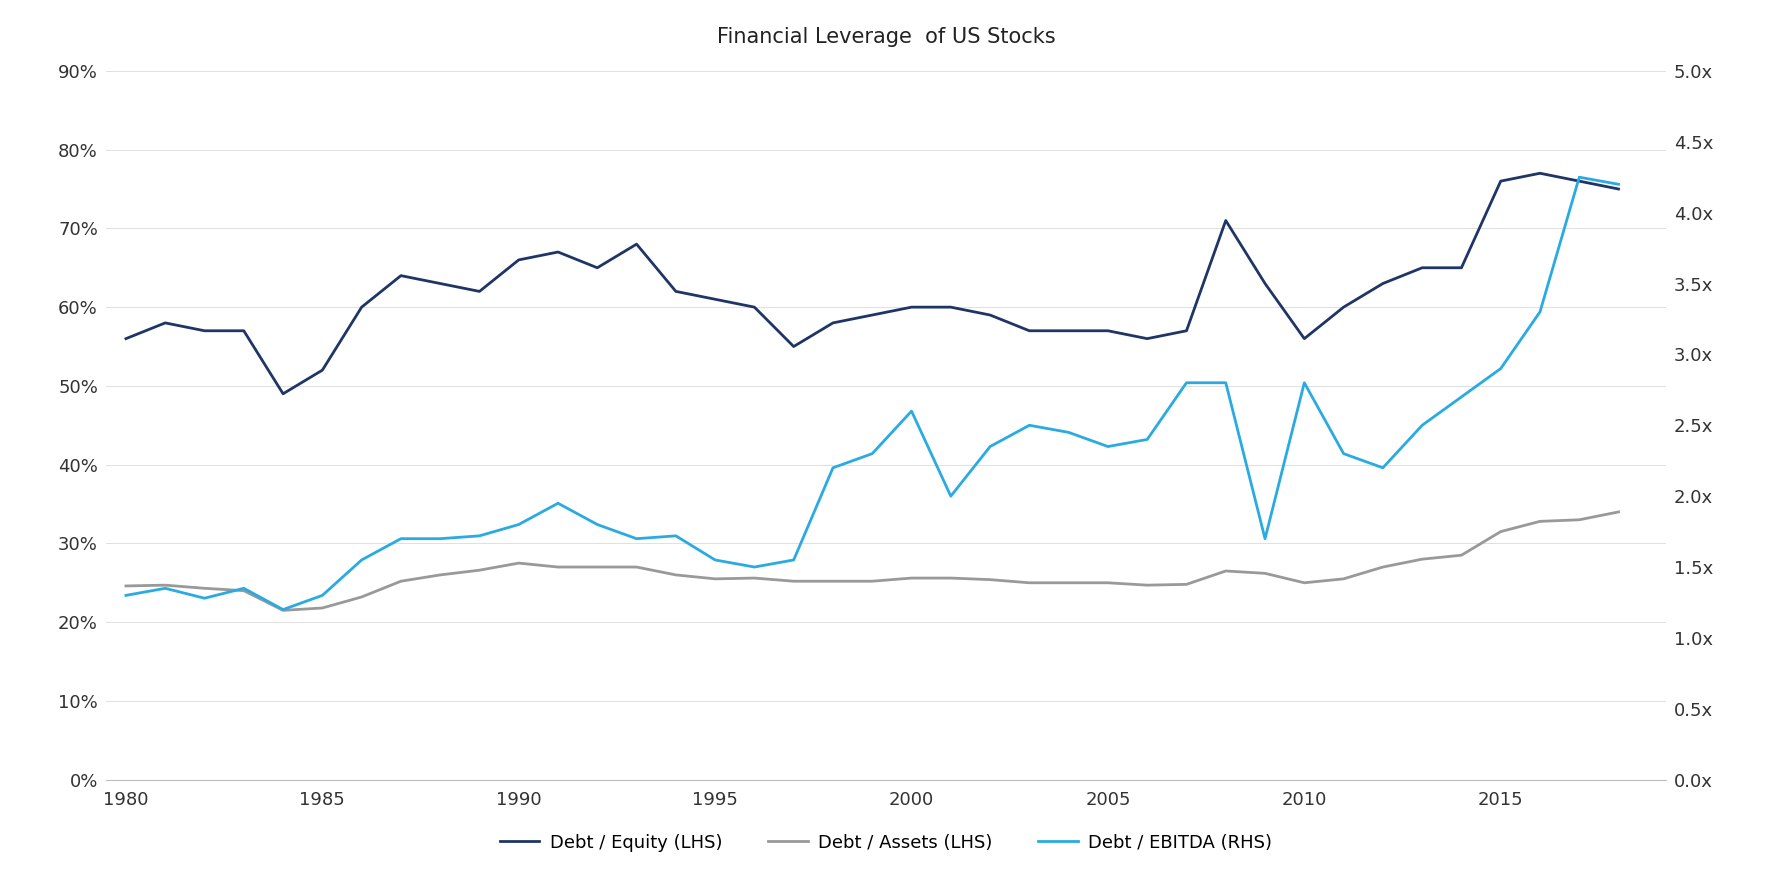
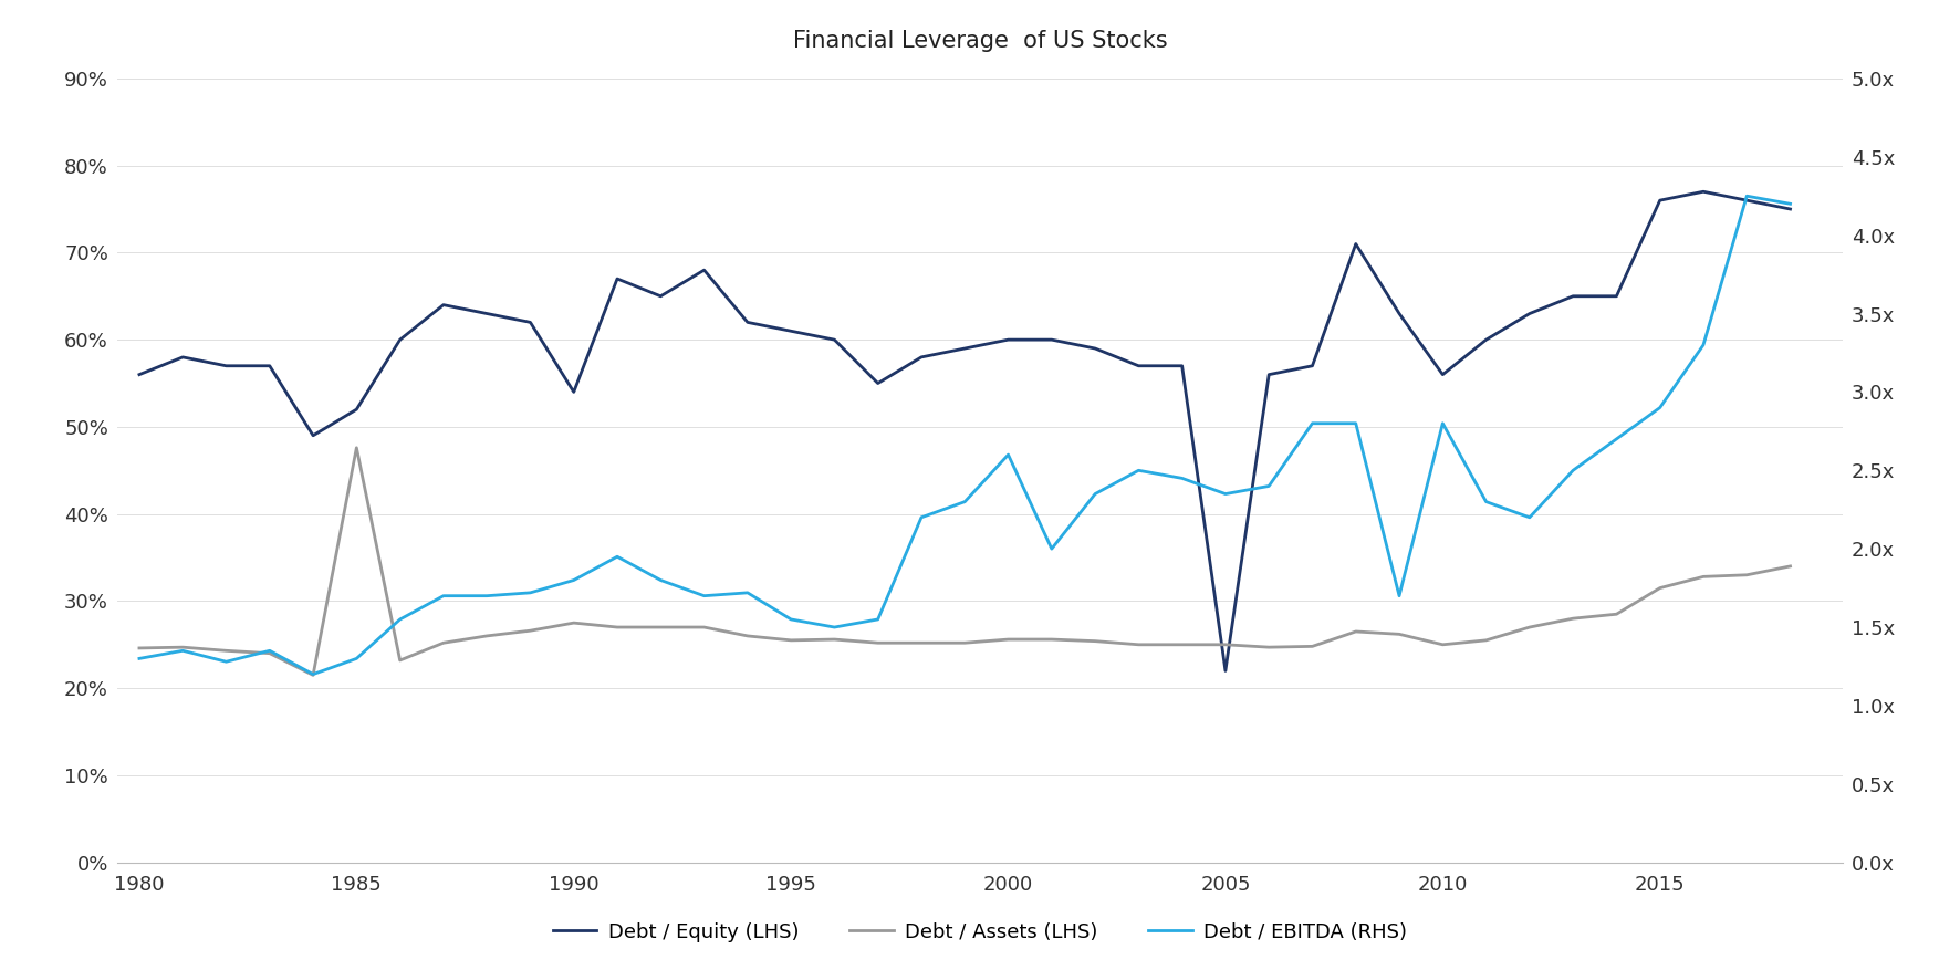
Debt / Assets (LHS)/1985: 21.8% -> 47.6%
Debt / Equity (LHS)/1990: 66% -> 54%
Debt / Equity (LHS)/2005: 57% -> 22%
